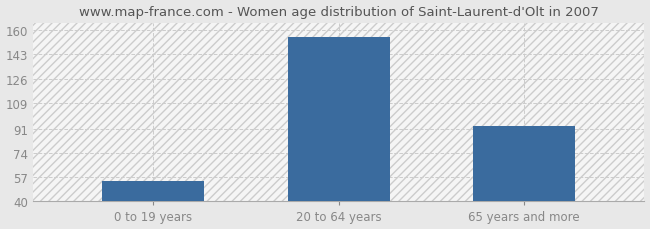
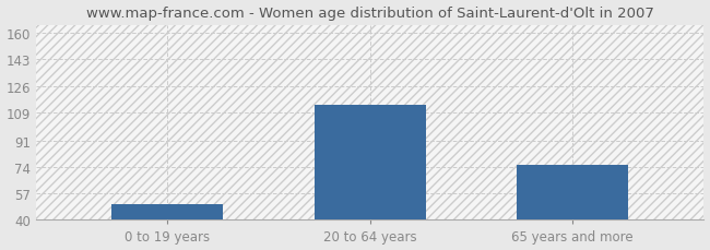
0 to 19 years: 54 -> 50
20 to 64 years: 155 -> 114
65 years and more: 93 -> 75
